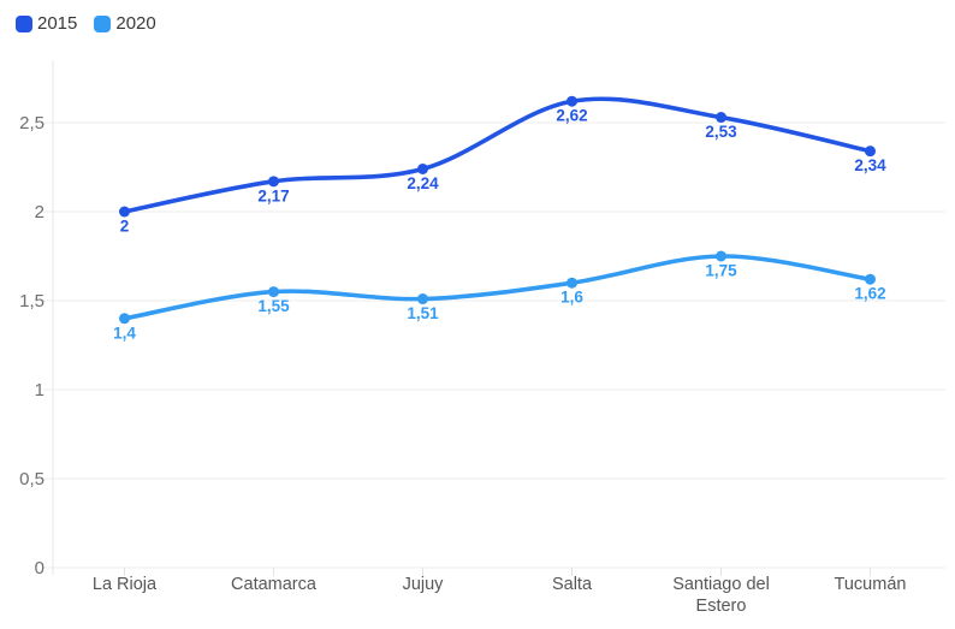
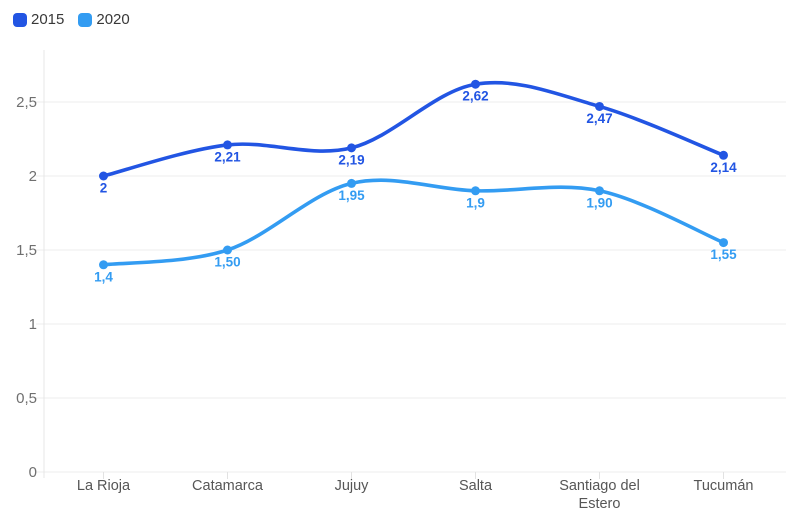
2015/Catamarca: 2,17 -> 2,21
2020/Catamarca: 1,55 -> 1,50
2015/Jujuy: 2,24 -> 2,19
2020/Jujuy: 1,51 -> 1,95
2020/Salta: 1,6 -> 1,9
2015/Santiago del Estero: 2,53 -> 2,47
2020/Santiago del Estero: 1,75 -> 1,90
2015/Tucumán: 2,34 -> 2,14
2020/Tucumán: 1,62 -> 1,55
